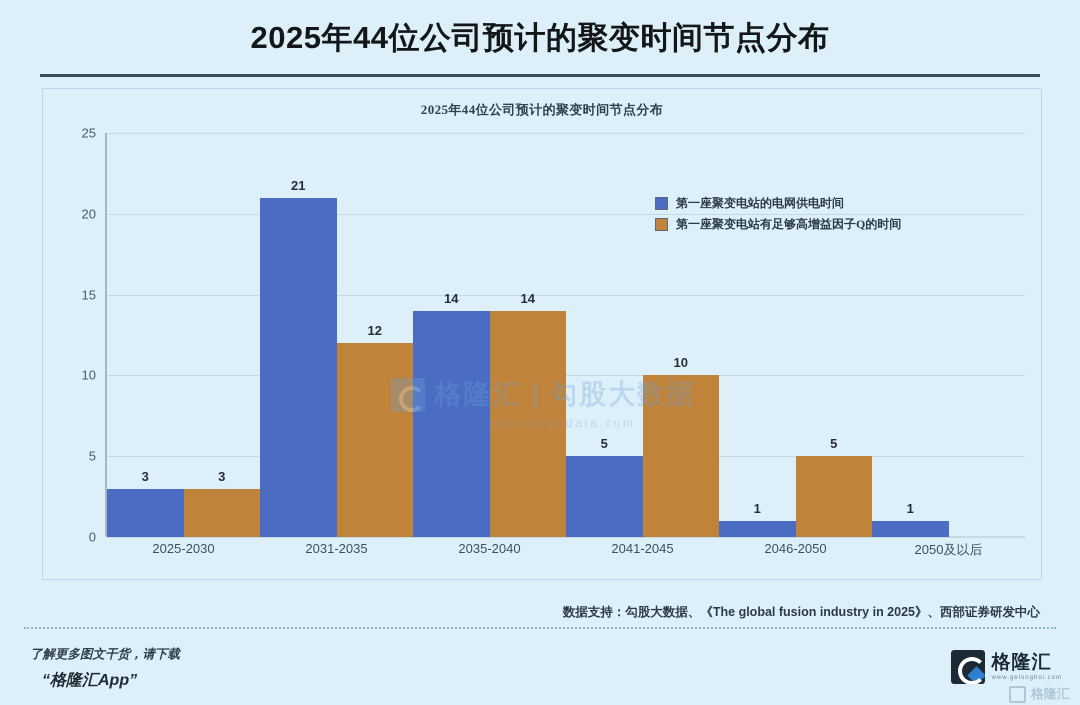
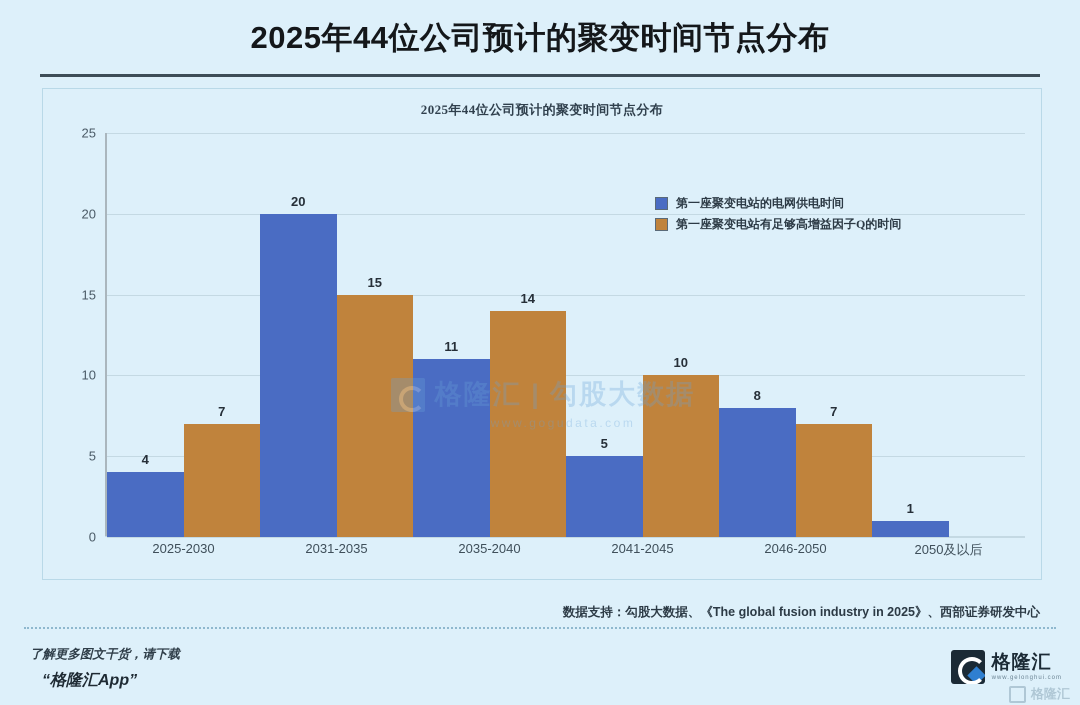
第一座聚变电站的电网供电时间/2025-2030: 3 -> 4
第一座聚变电站有足够高增益因子Q的时间/2025-2030: 3 -> 7
第一座聚变电站的电网供电时间/2031-2035: 21 -> 20
第一座聚变电站有足够高增益因子Q的时间/2031-2035: 12 -> 15
第一座聚变电站的电网供电时间/2035-2040: 14 -> 11
第一座聚变电站的电网供电时间/2046-2050: 1 -> 8
第一座聚变电站有足够高增益因子Q的时间/2046-2050: 5 -> 7
